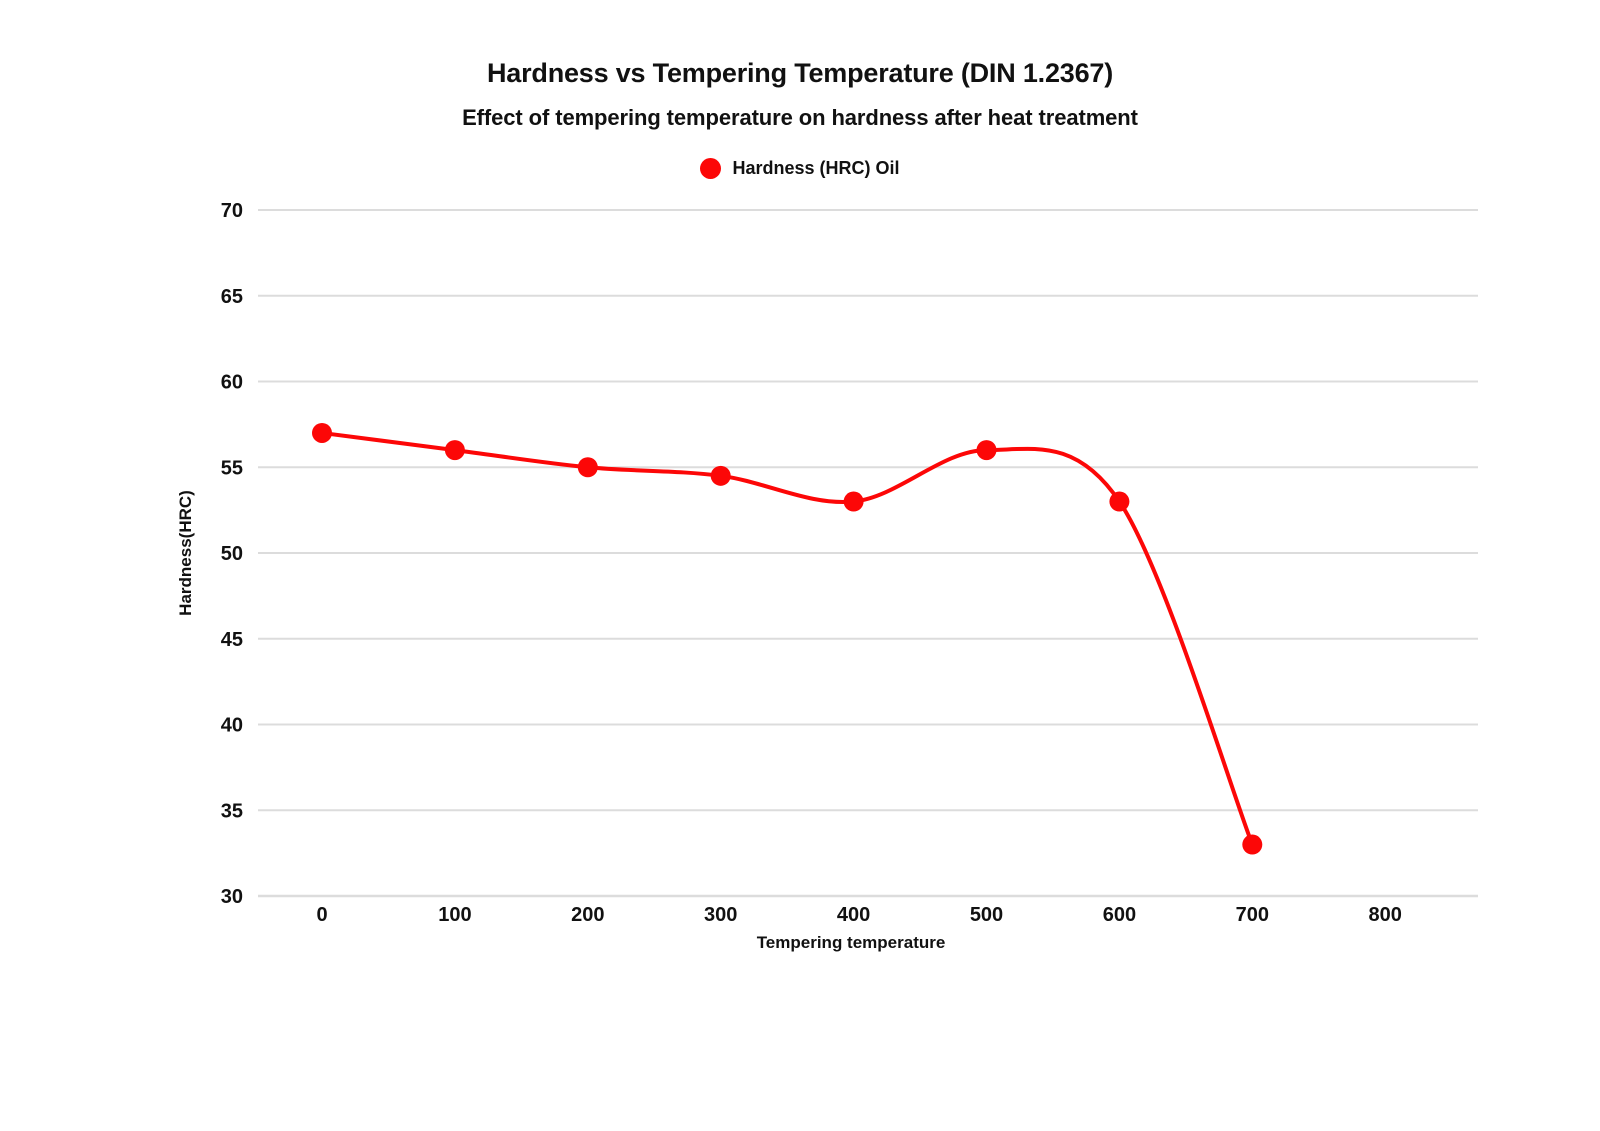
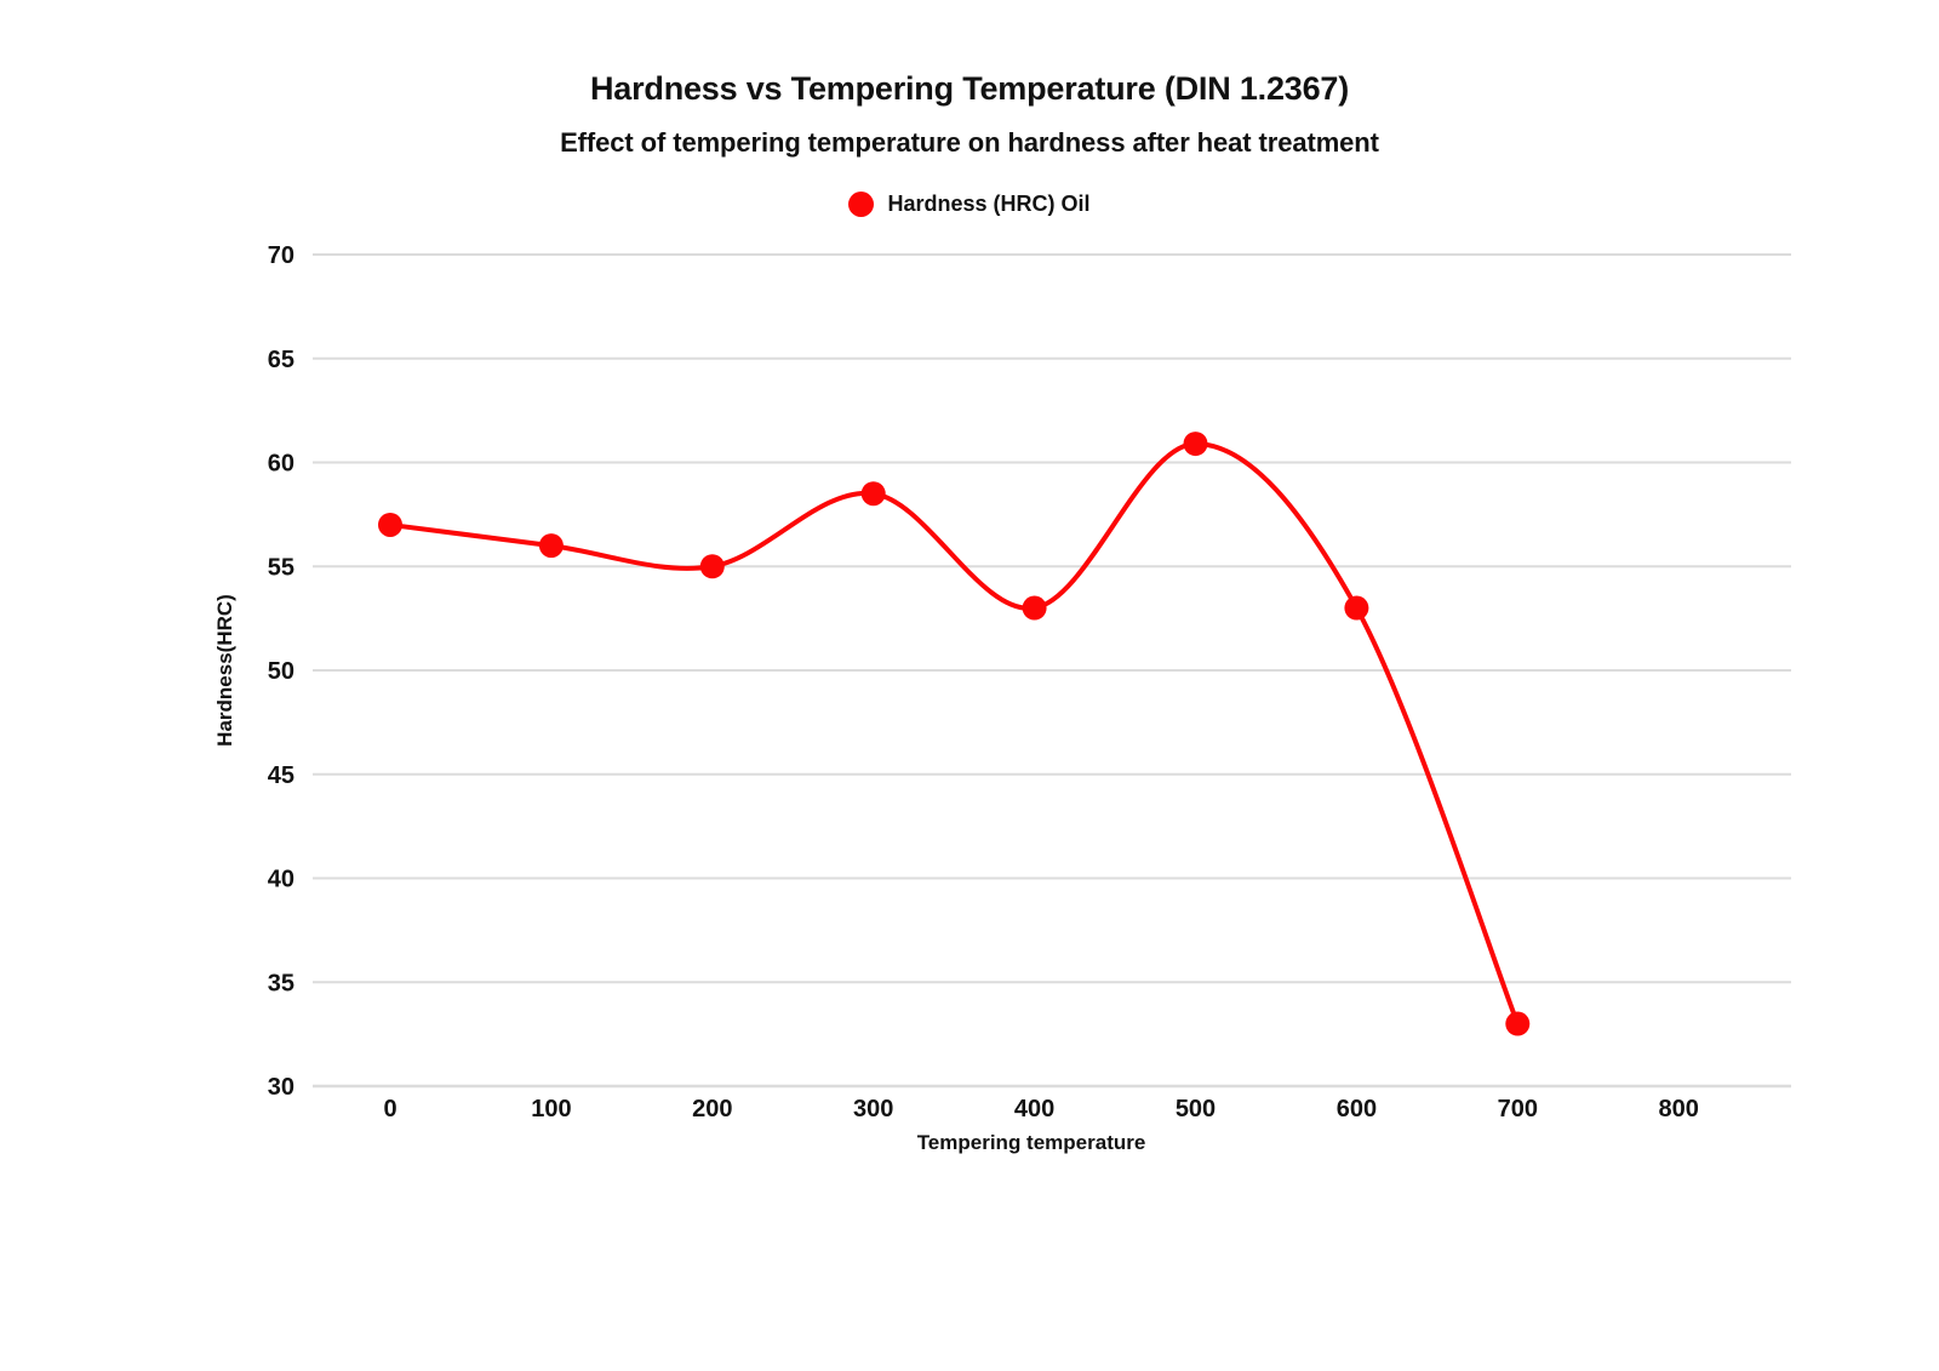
300: 54.5 -> 58.5
500: 56.0 -> 60.9
